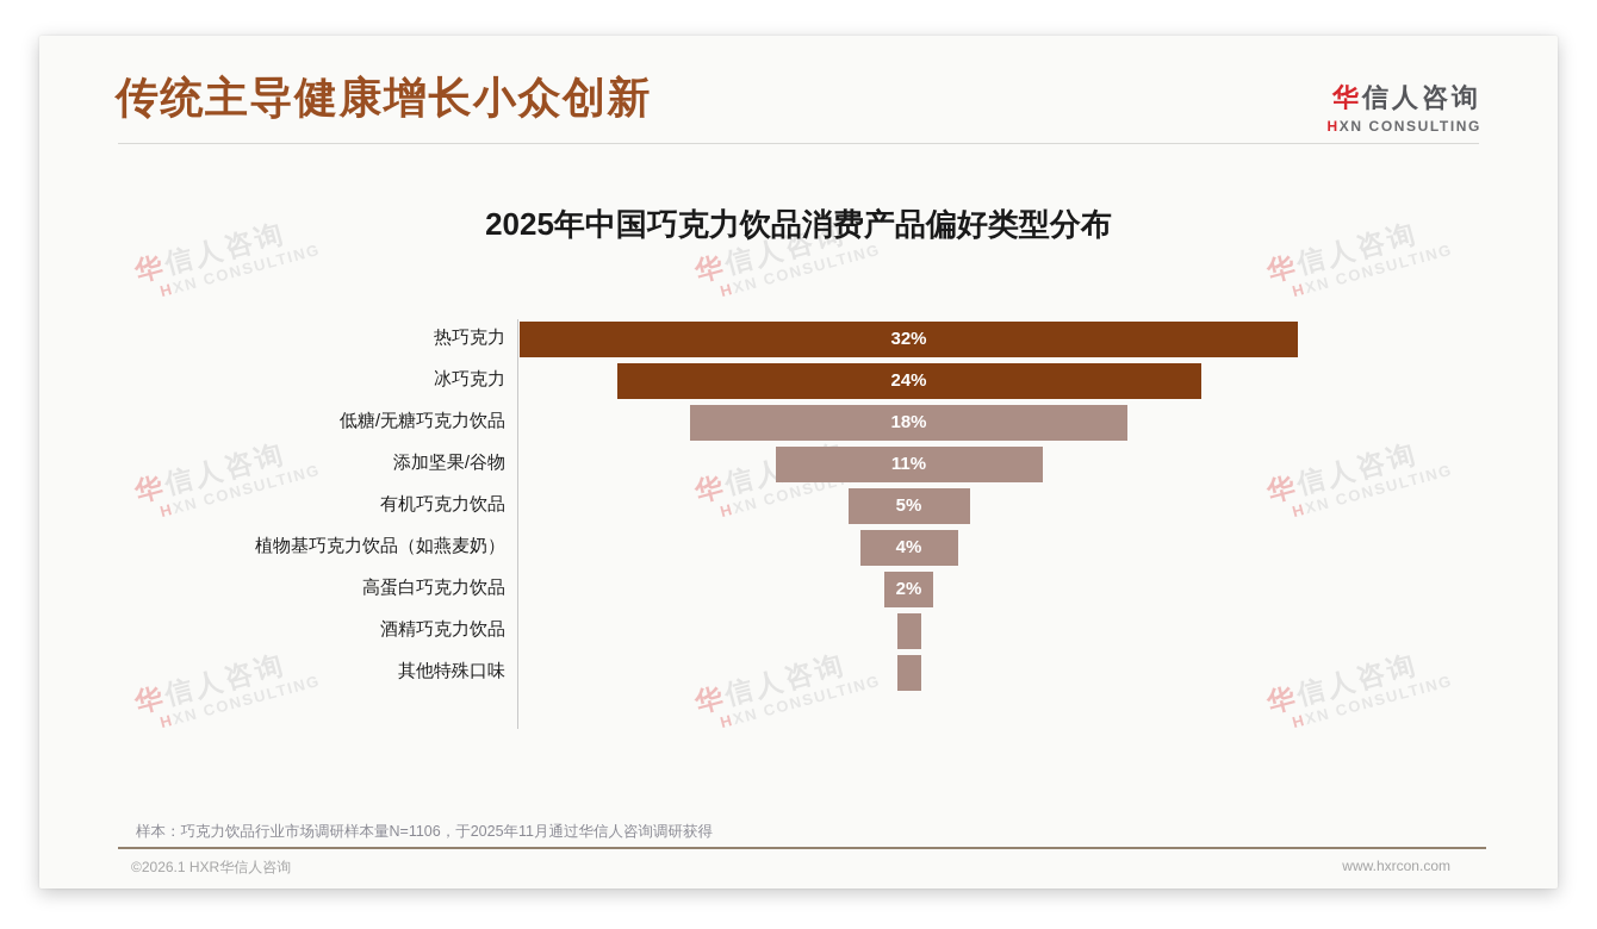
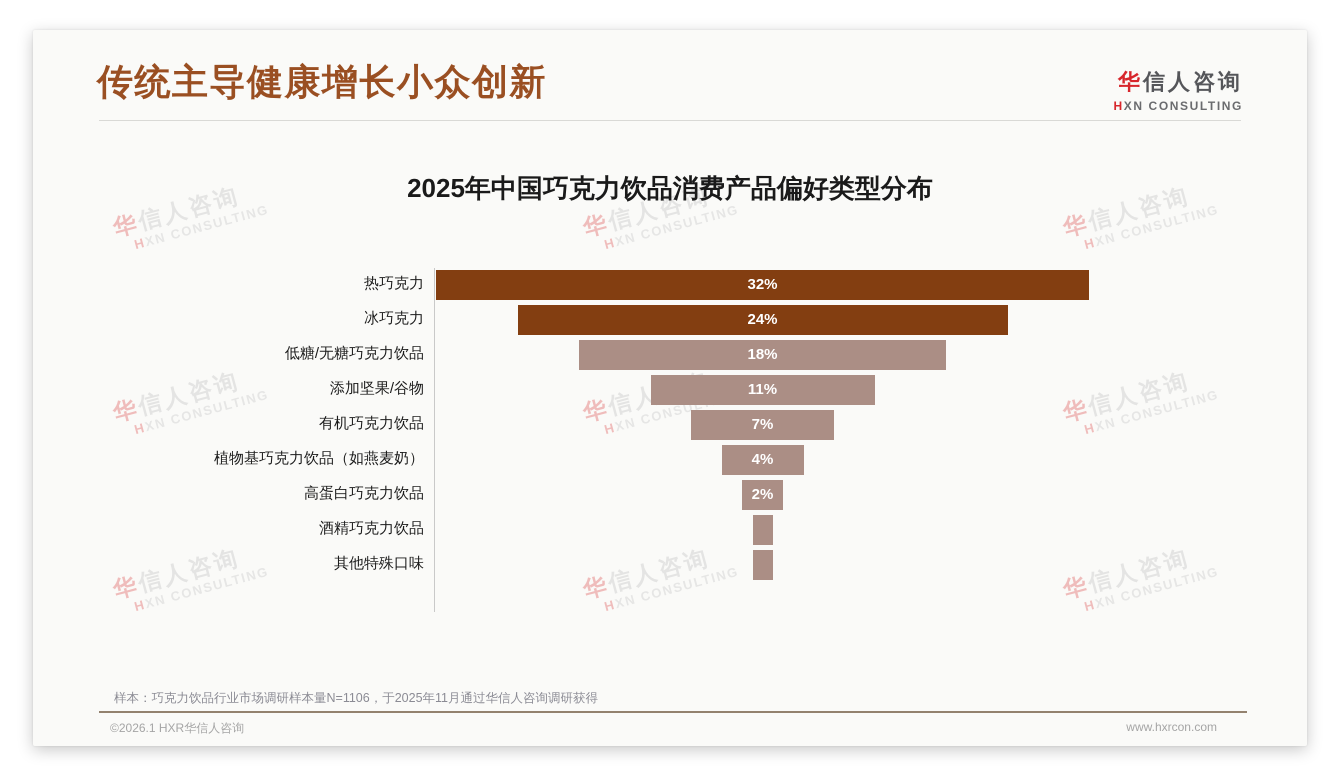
有机巧克力饮品: 5% -> 7%
